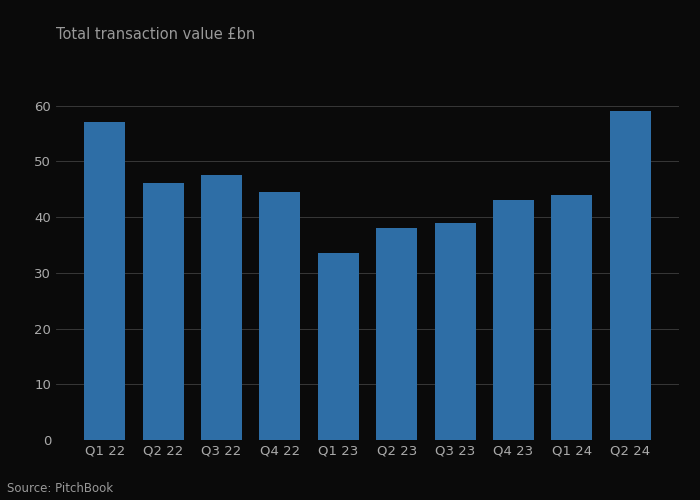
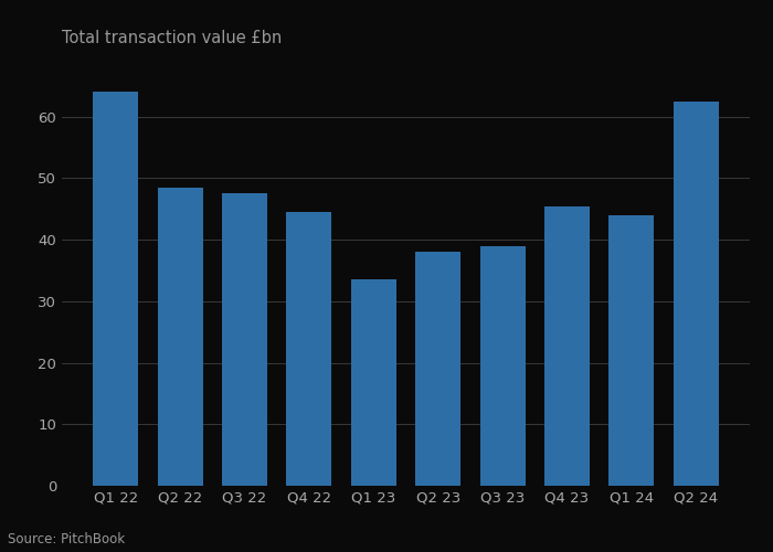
Q1 22: 57.0 -> 64.0
Q2 22: 46.2 -> 48.5
Q4 23: 43.0 -> 45.5
Q2 24: 59.0 -> 62.5
